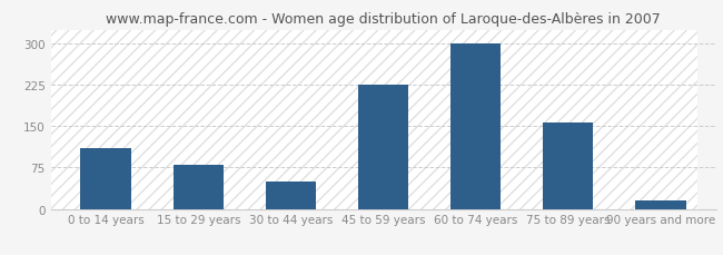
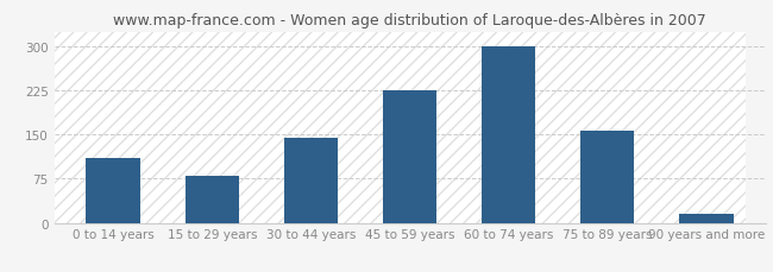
30 to 44 years: 50 -> 145
